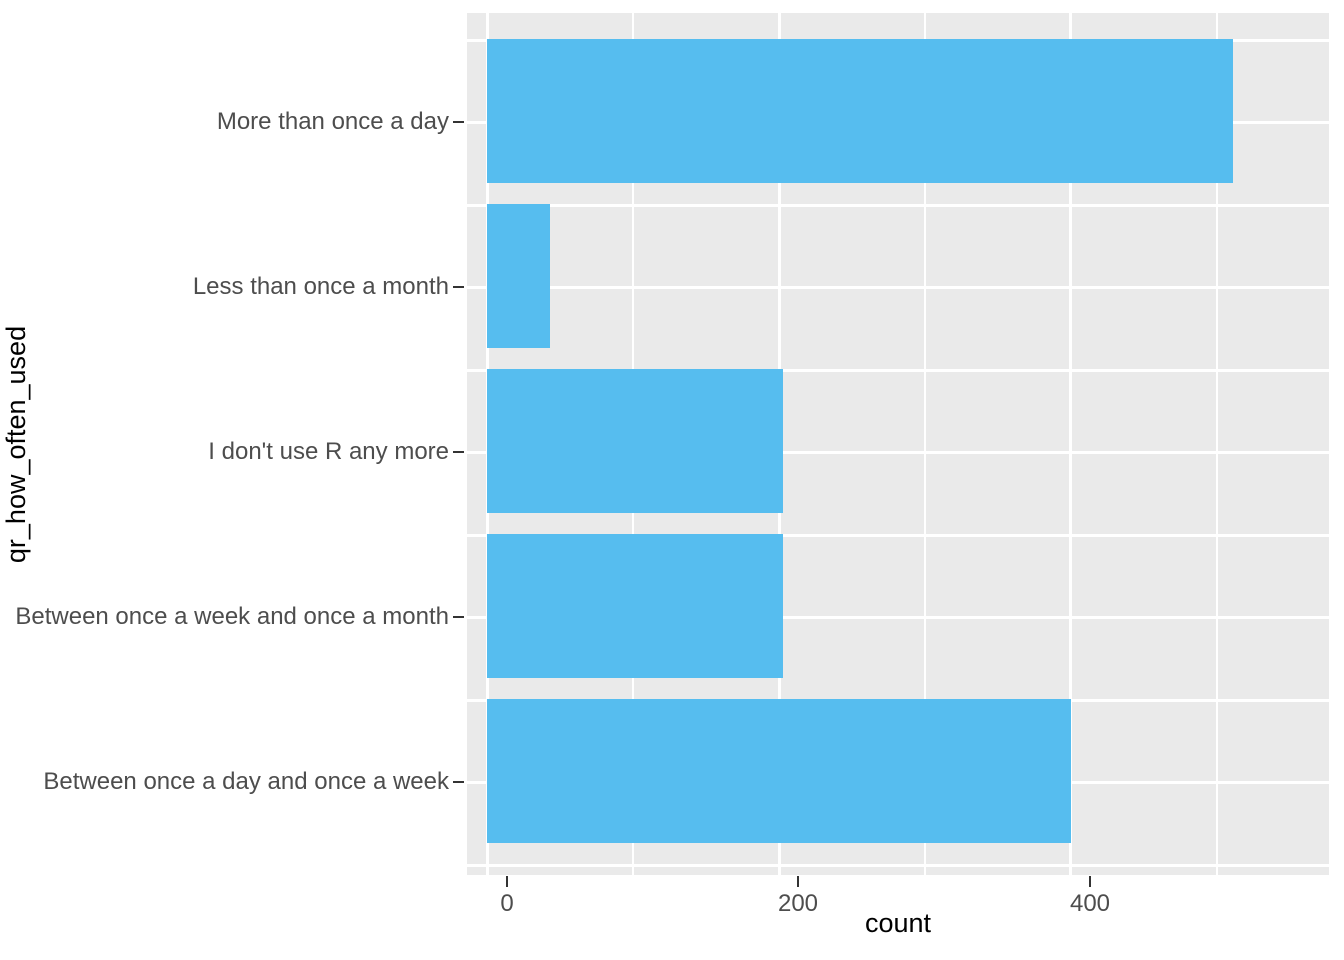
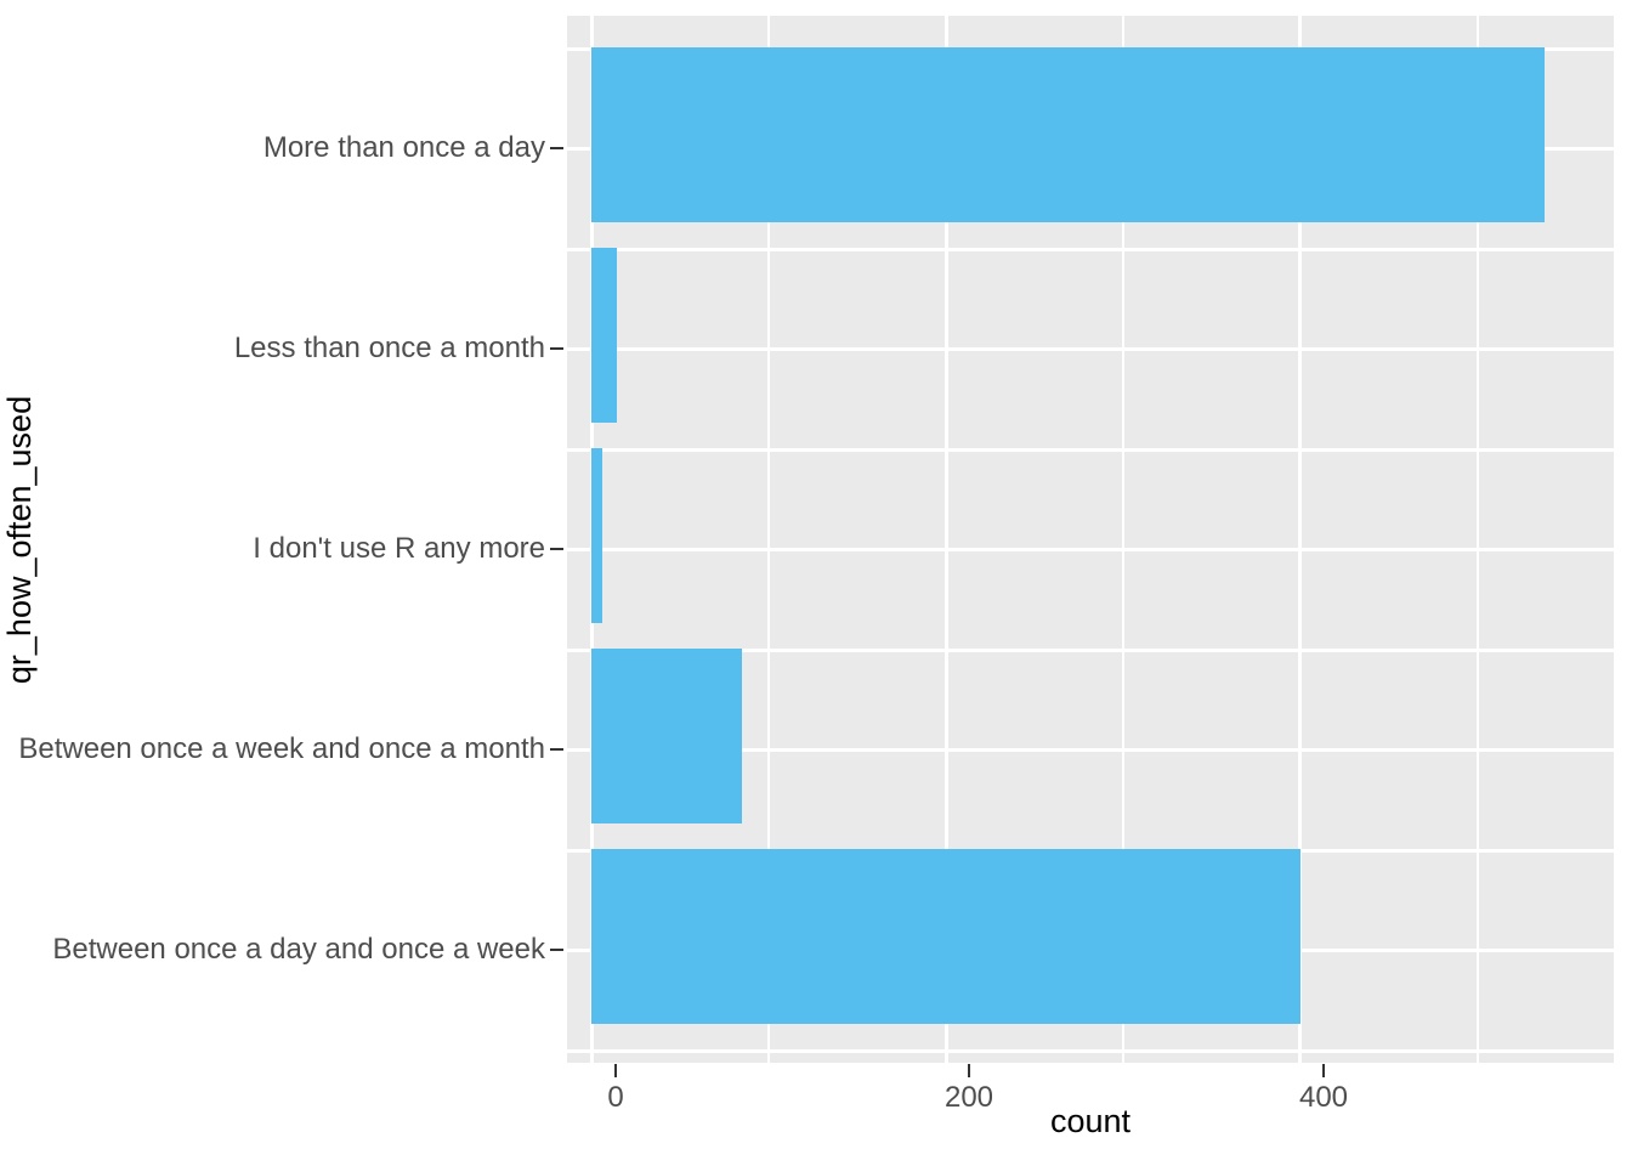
More than once a day: 511 -> 538
Less than once a month: 43 -> 14
I don't use R any more: 203 -> 6
Between once a week and once a month: 203 -> 85
